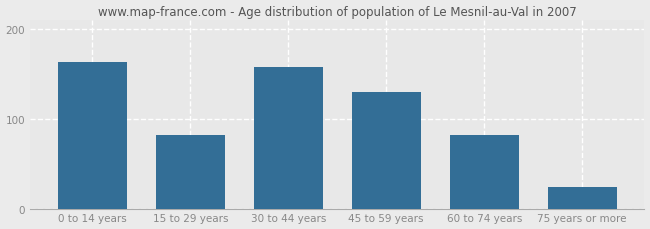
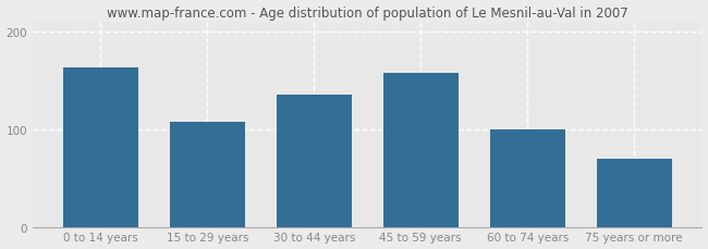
15 to 29 years: 82 -> 108
30 to 44 years: 158 -> 136
45 to 59 years: 130 -> 158
60 to 74 years: 82 -> 100
75 years or more: 25 -> 70
